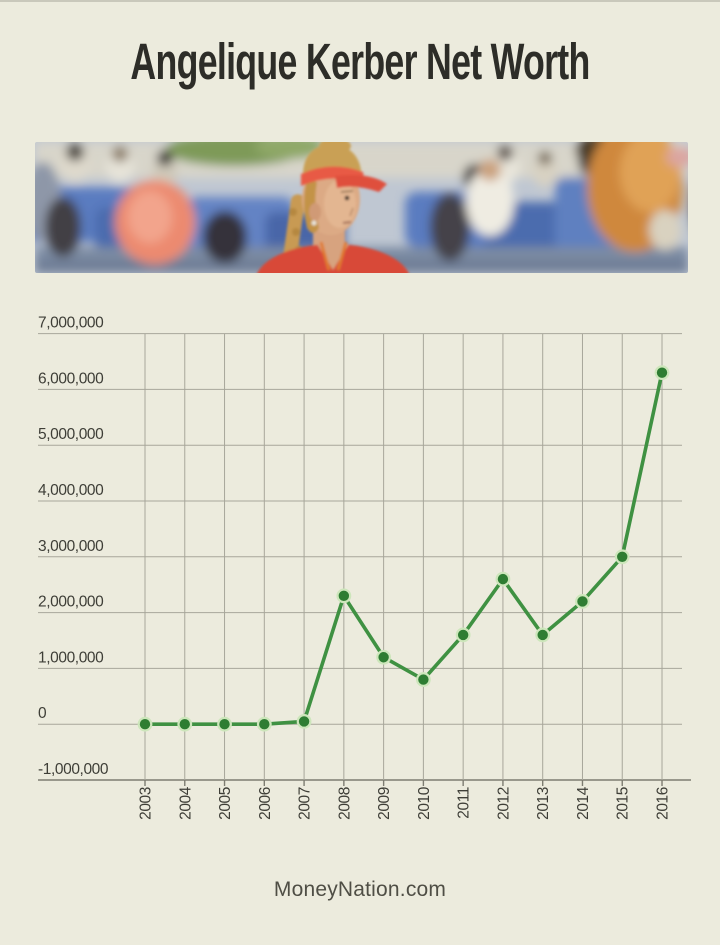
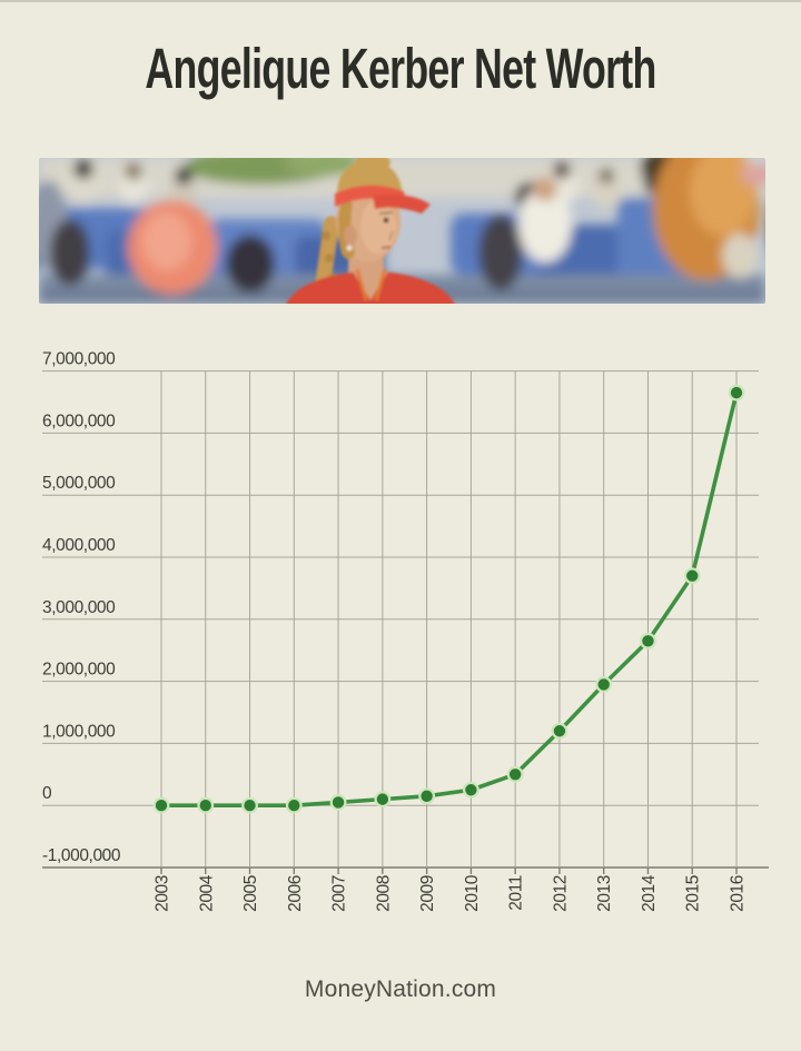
2008: 2300000 -> 100000
2009: 1200000 -> 200000
2010: 800000 -> 200000
2011: 1600000 -> 500000
2012: 2600000 -> 1200000
2013: 1600000 -> 2000000
2014: 2200000 -> 2600000
2015: 3000000 -> 3700000
2016: 6300000 -> 6600000
